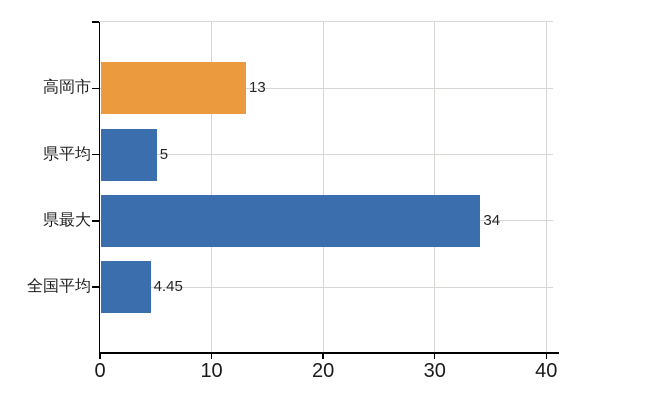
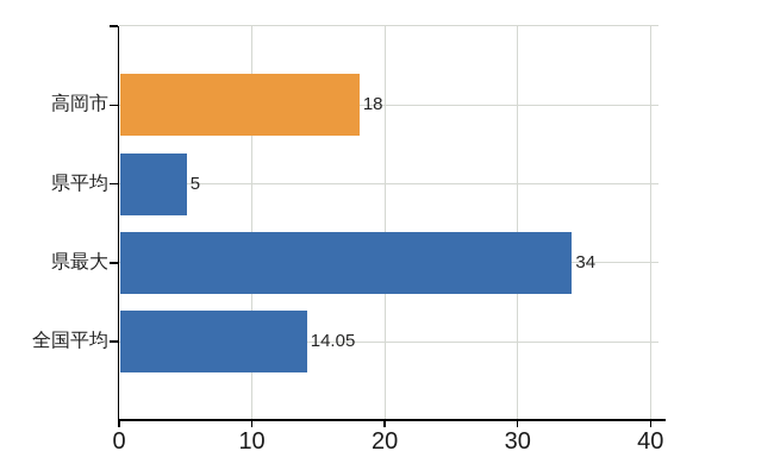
高岡市: 13 -> 18
全国平均: 4.45 -> 14.05
